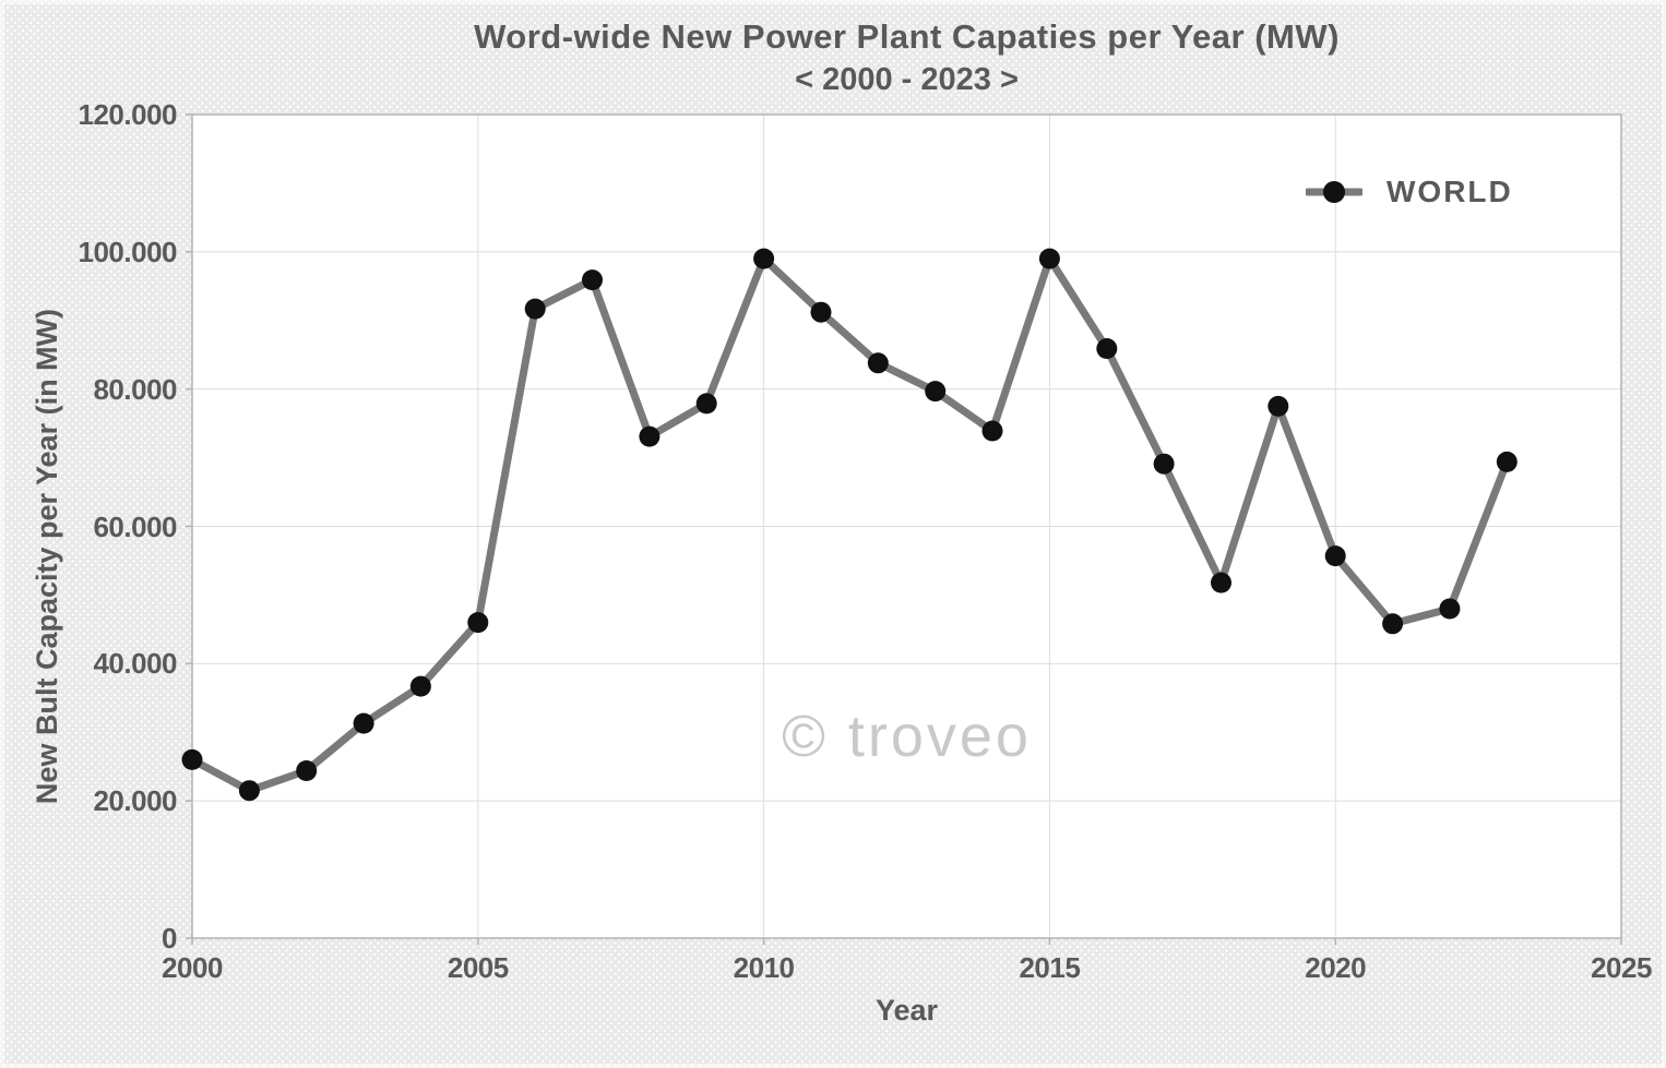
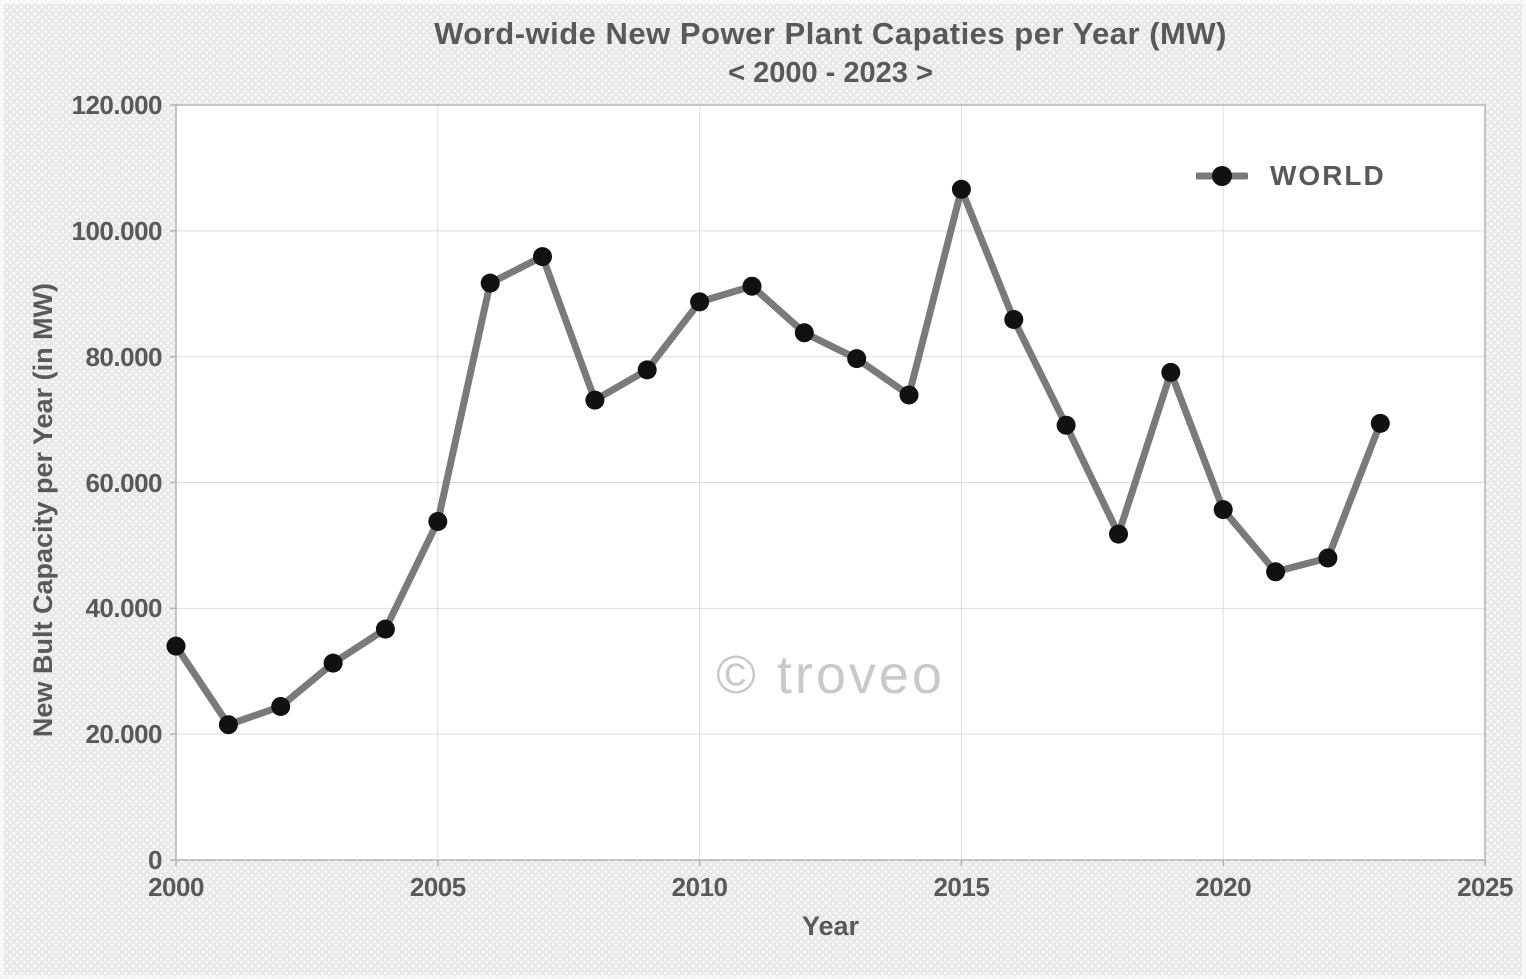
2000: 26000 -> 34000
2005: 46000 -> 54000
2010: 99000 -> 89000
2015: 99000 -> 107000
